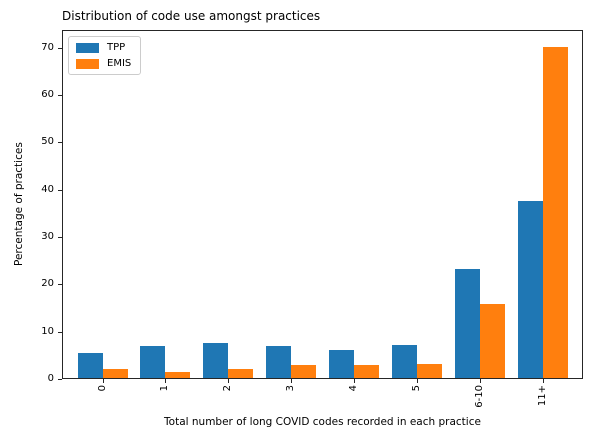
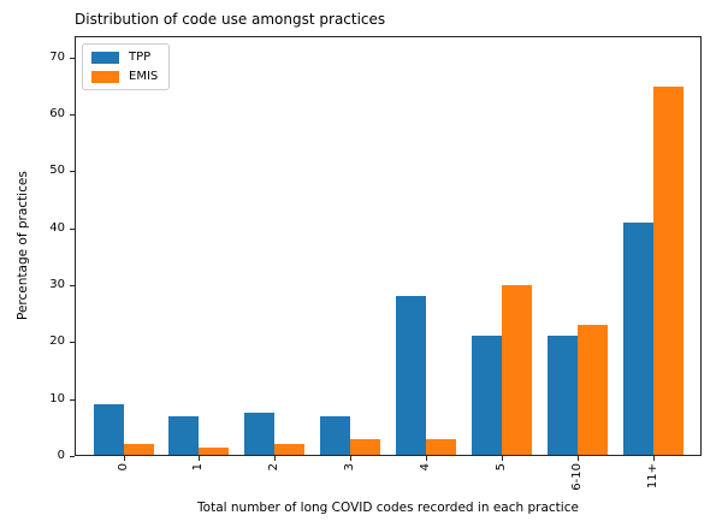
TPP/0: 5 -> 9
TPP/4: 6 -> 28
TPP/5: 7 -> 21
EMIS/5: 3 -> 30
TPP/6-10: 23 -> 21
EMIS/6-10: 16 -> 23
TPP/11+: 38 -> 41
EMIS/11+: 70 -> 65
